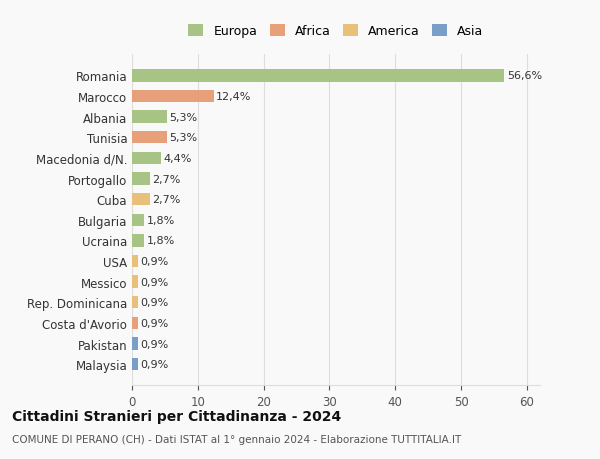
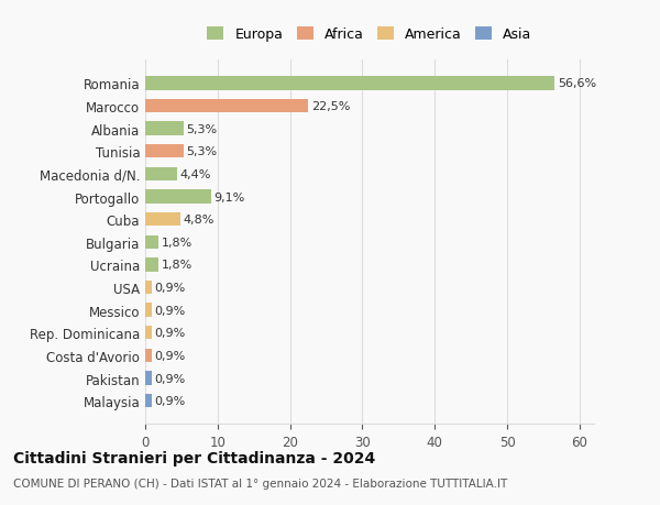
Marocco: 12,4% -> 22,5%
Portogallo: 2,7% -> 9,1%
Cuba: 2,7% -> 4,8%
